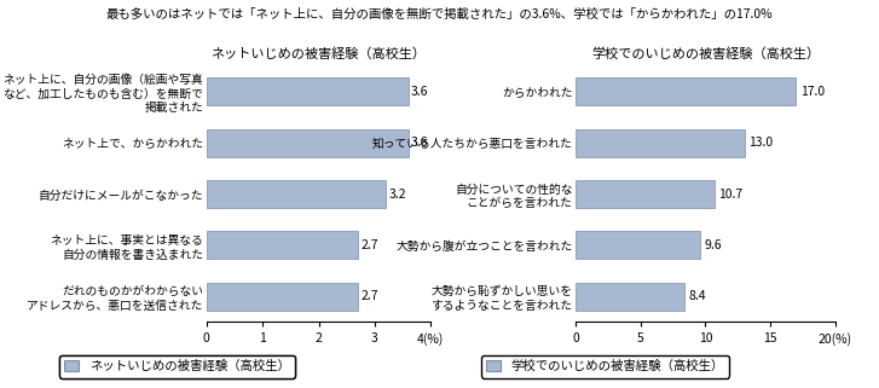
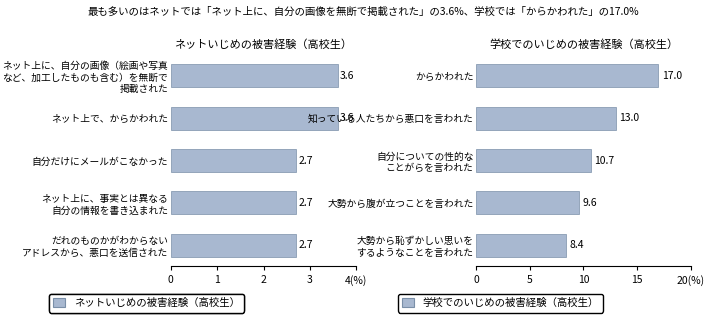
ネットいじめの被害経験（高校生）/自分だけにメールがこなかった: 3.2 -> 2.7
